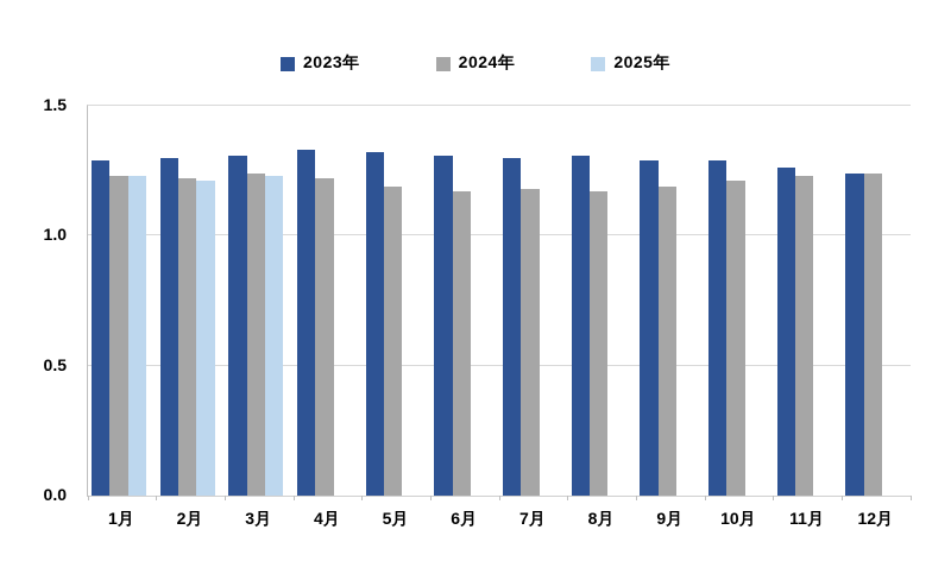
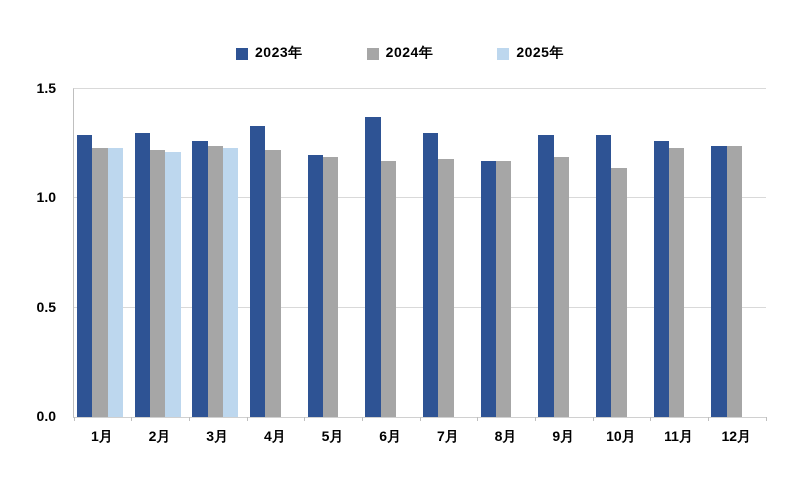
2023年/3月: 1.31 -> 1.26
2023年/5月: 1.32 -> 1.20
2023年/6月: 1.31 -> 1.37
2023年/8月: 1.31 -> 1.17
2024年/10月: 1.21 -> 1.14
